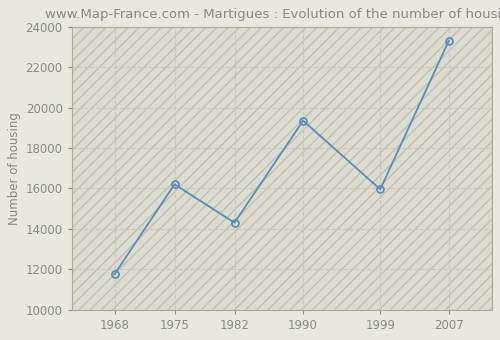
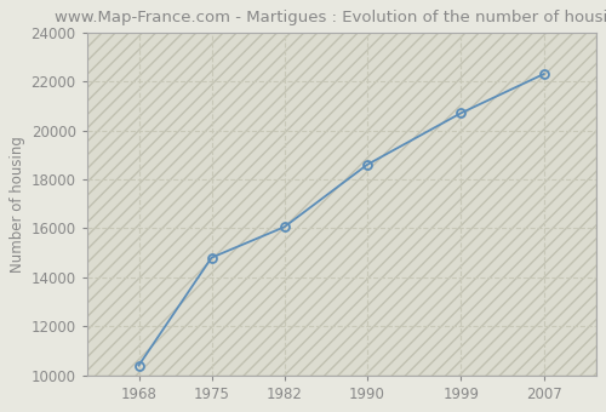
1968: 11750 -> 10400
1975: 16200 -> 14800
1982: 14300 -> 16050
1990: 19350 -> 18600
1999: 15950 -> 20700
2007: 23300 -> 22300
